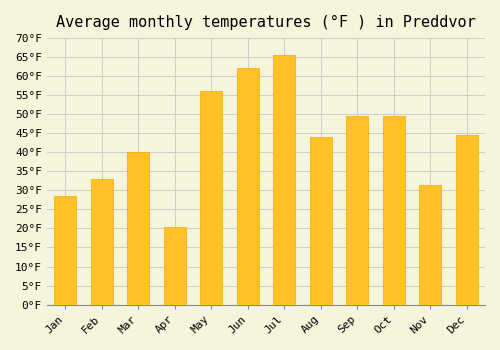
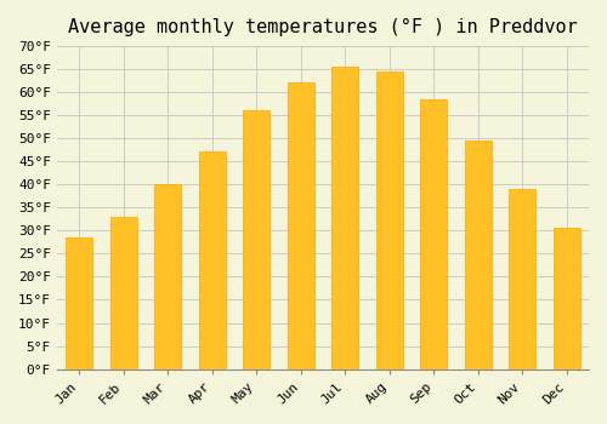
Apr: 20.5°F -> 47.3°F
Aug: 44.0°F -> 64.6°F
Sep: 49.5°F -> 58.6°F
Nov: 31.5°F -> 39.0°F
Dec: 44.5°F -> 30.7°F
